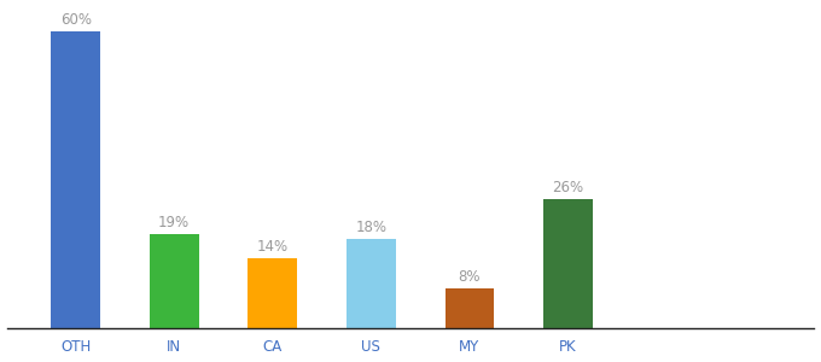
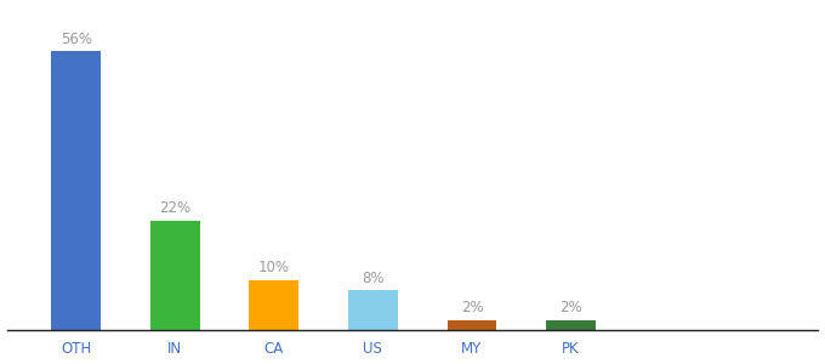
OTH: 60% -> 56%
IN: 19% -> 22%
CA: 14% -> 10%
US: 18% -> 8%
MY: 8% -> 2%
PK: 26% -> 2%
